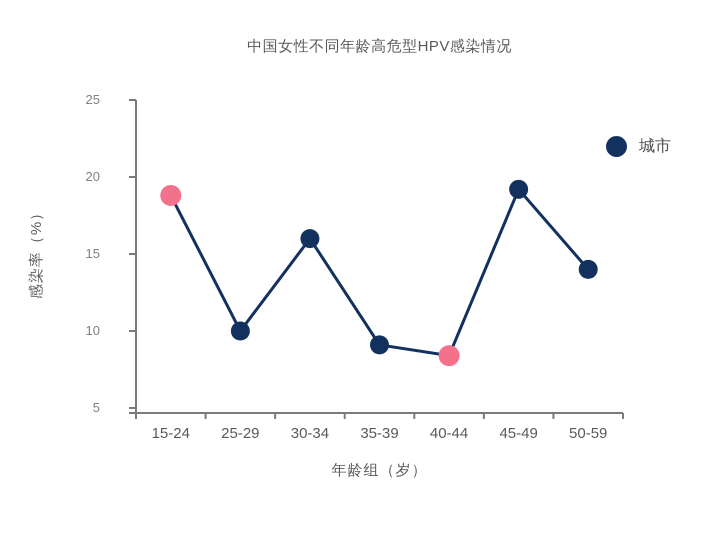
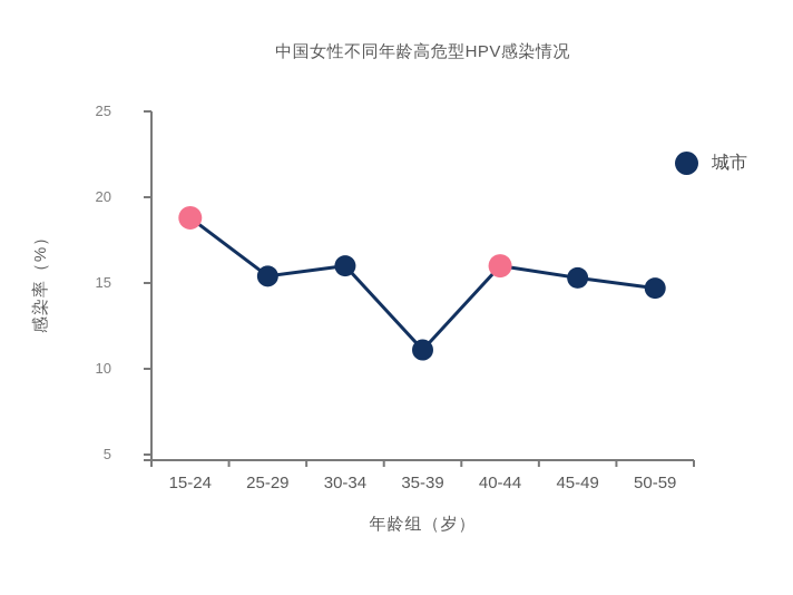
25-29: 10.0 -> 15.4
35-39: 9.1 -> 11.1
40-44: 8.4 -> 16.0
45-49: 19.2 -> 15.3
50-59: 14.0 -> 14.7
